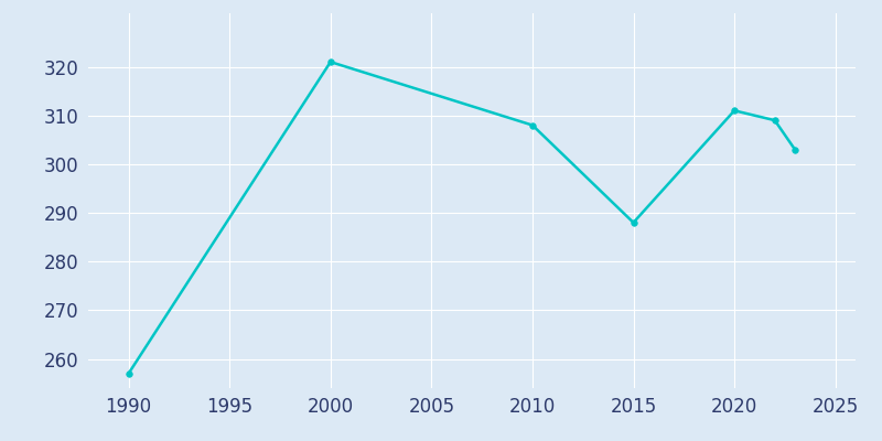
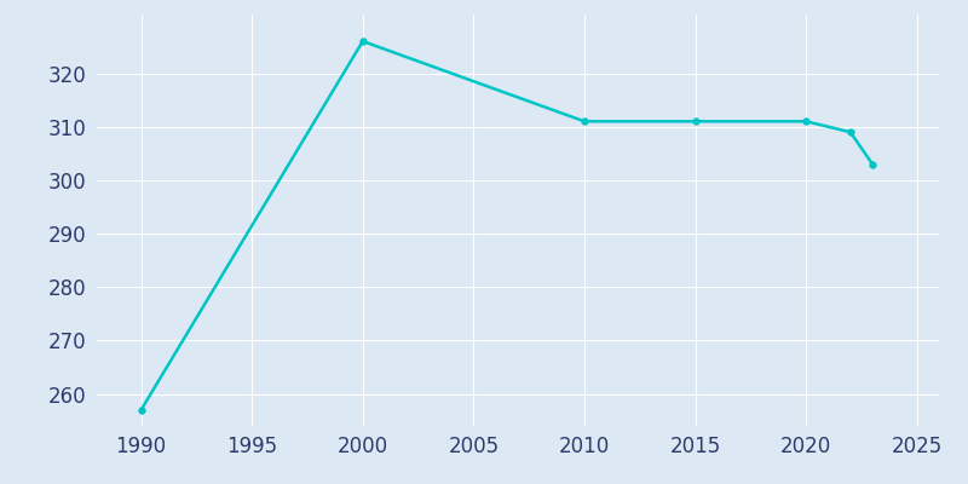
2000: 321 -> 326
2010: 308 -> 311
2015: 288 -> 311
